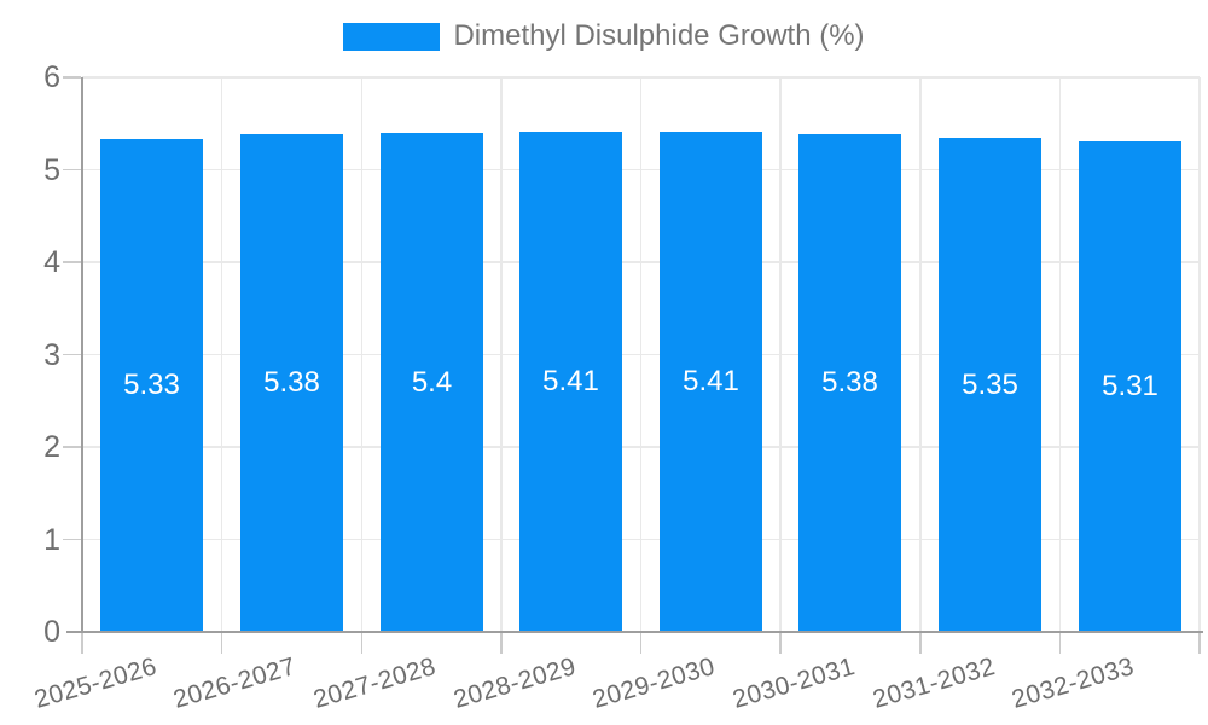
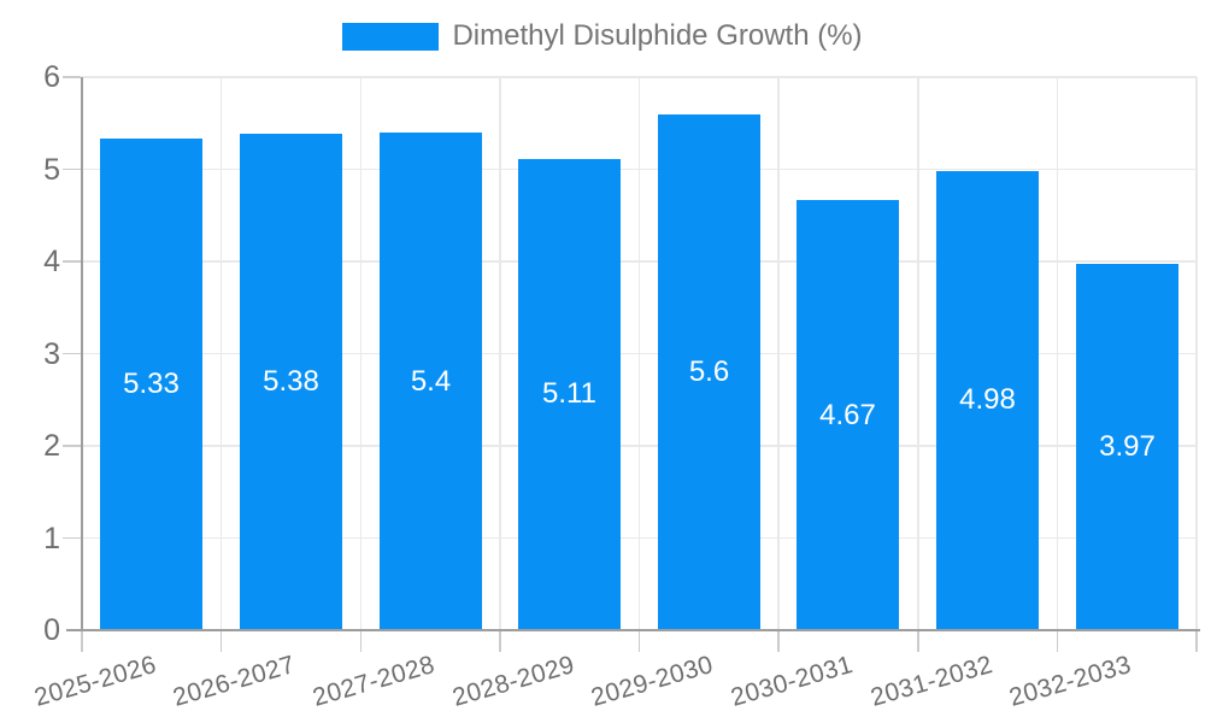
2028-2029: 5.41 -> 5.11
2029-2030: 5.41 -> 5.6
2030-2031: 5.38 -> 4.67
2031-2032: 5.35 -> 4.98
2032-2033: 5.31 -> 3.97
